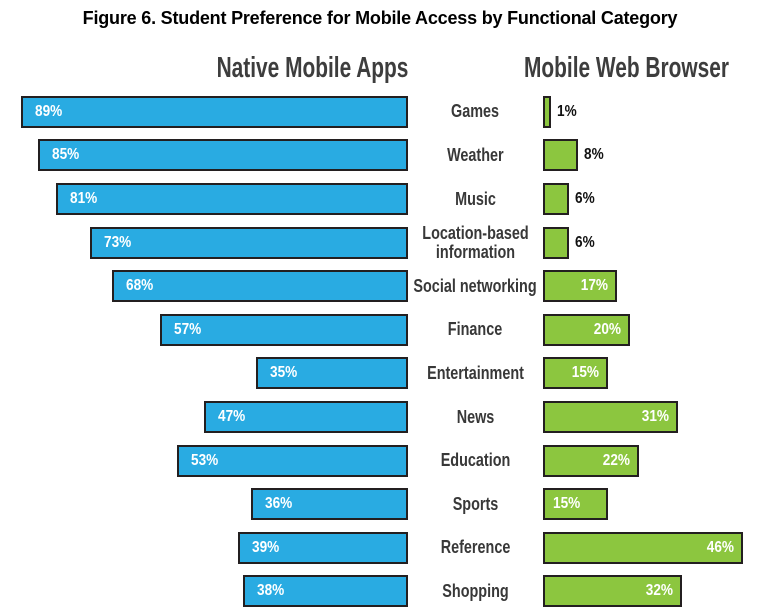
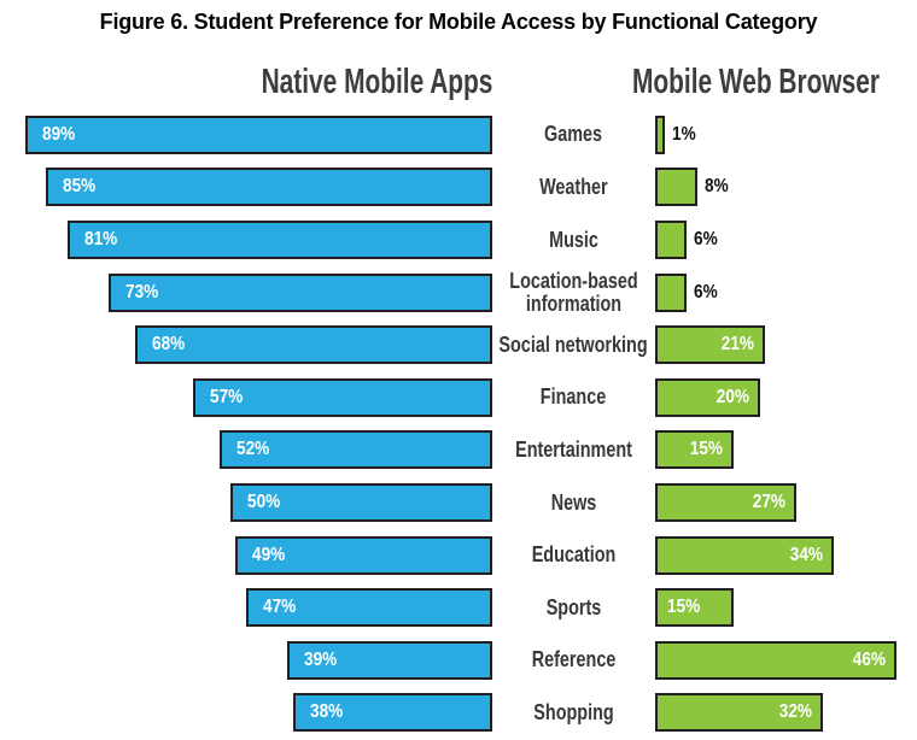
Mobile Web Browser/Social networking: 17% -> 21%
Native Mobile Apps/Entertainment: 35% -> 52%
Native Mobile Apps/News: 47% -> 50%
Mobile Web Browser/News: 31% -> 27%
Native Mobile Apps/Education: 53% -> 49%
Mobile Web Browser/Education: 22% -> 34%
Native Mobile Apps/Sports: 36% -> 47%
